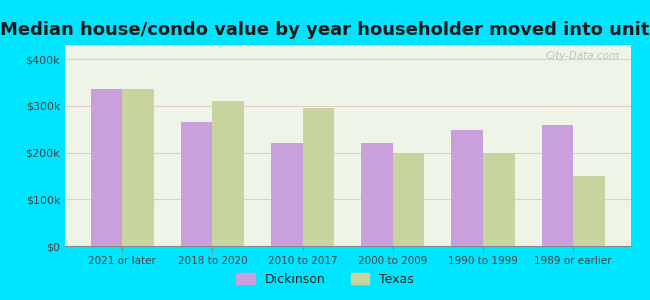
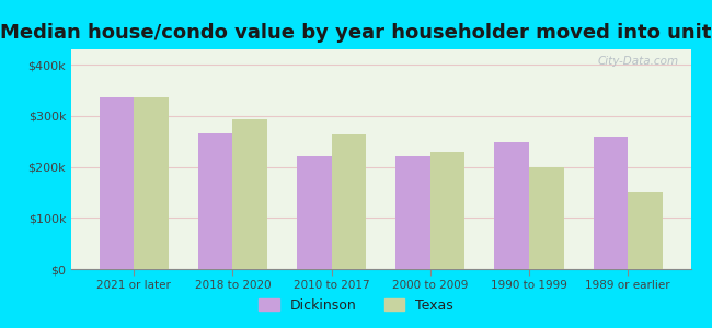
Texas/2018 to 2020: $310k -> $293k
Texas/2010 to 2017: $295k -> $263k
Texas/2000 to 2009: $200k -> $228k
